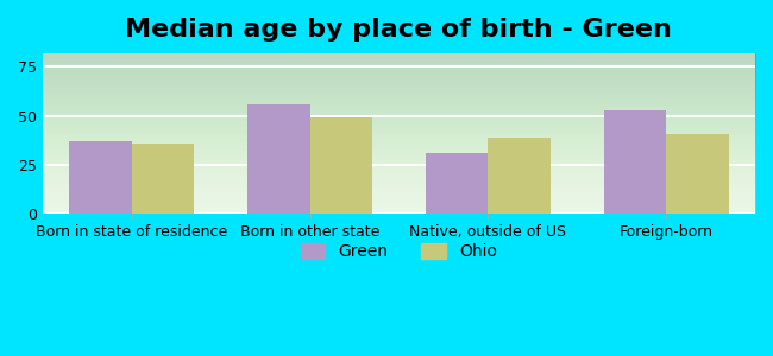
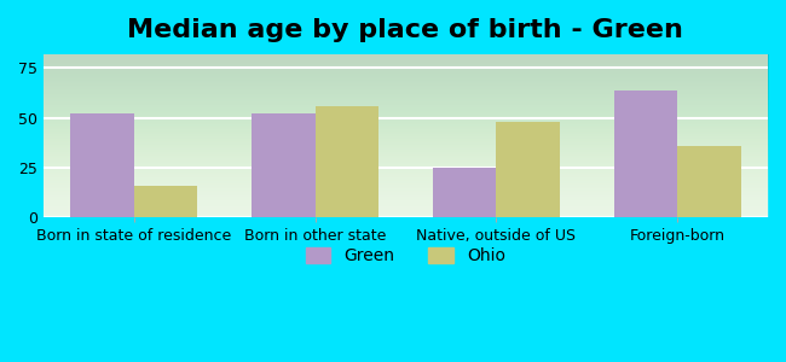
Green/Born in state of residence: 37 -> 52
Ohio/Born in state of residence: 36 -> 16
Green/Born in other state: 56 -> 52
Ohio/Born in other state: 49 -> 56
Green/Native, outside of US: 31 -> 25
Ohio/Native, outside of US: 39 -> 48
Green/Foreign-born: 53 -> 64
Ohio/Foreign-born: 41 -> 36
